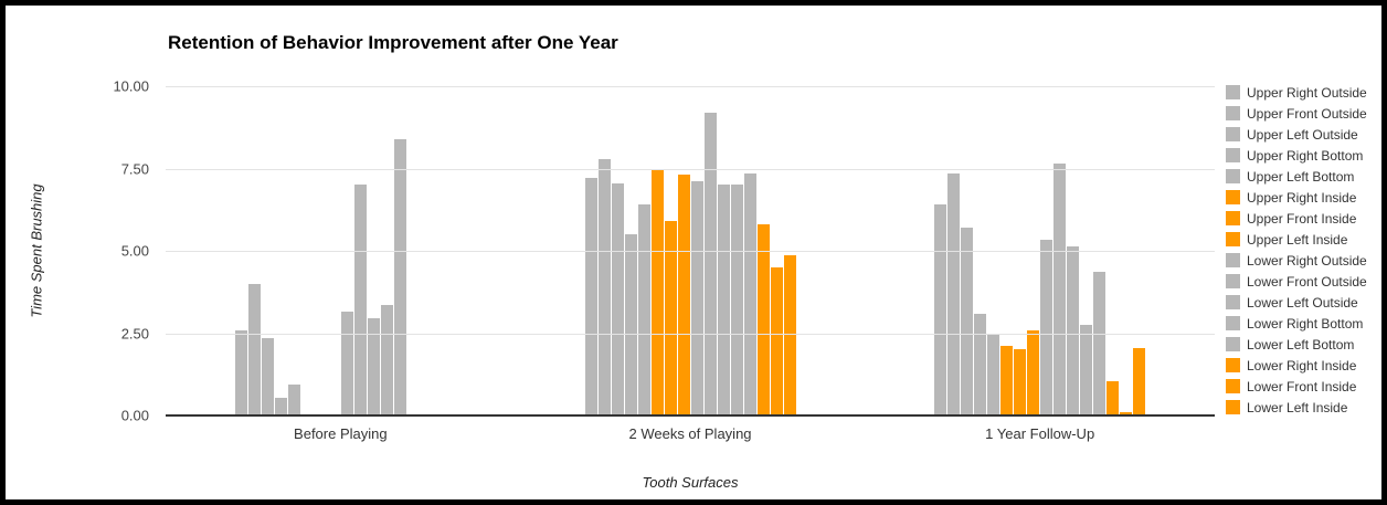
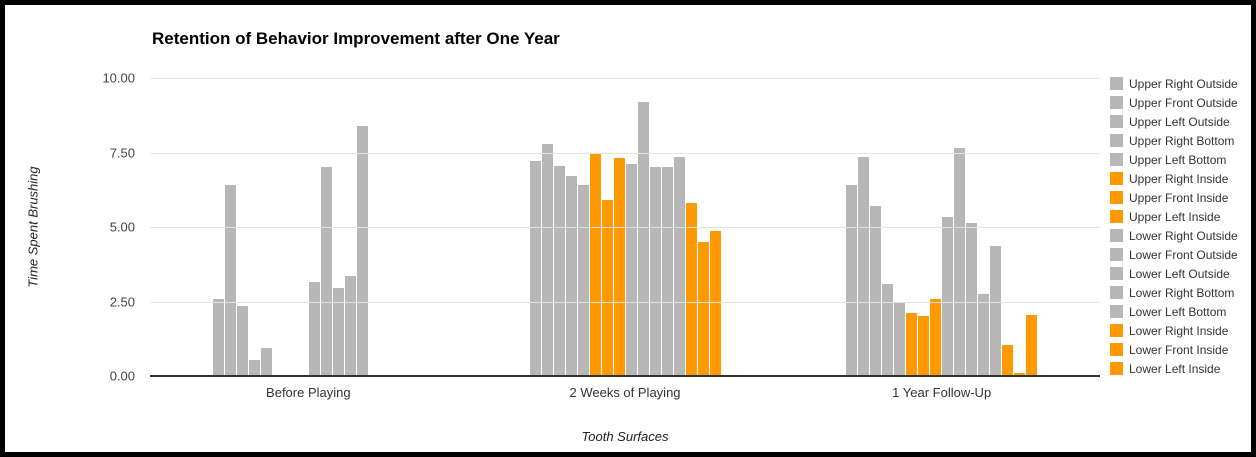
Upper Front Outside/Before Playing: 4.0 -> 6.4
Upper Right Bottom/2 Weeks of Playing: 5.5 -> 6.7
